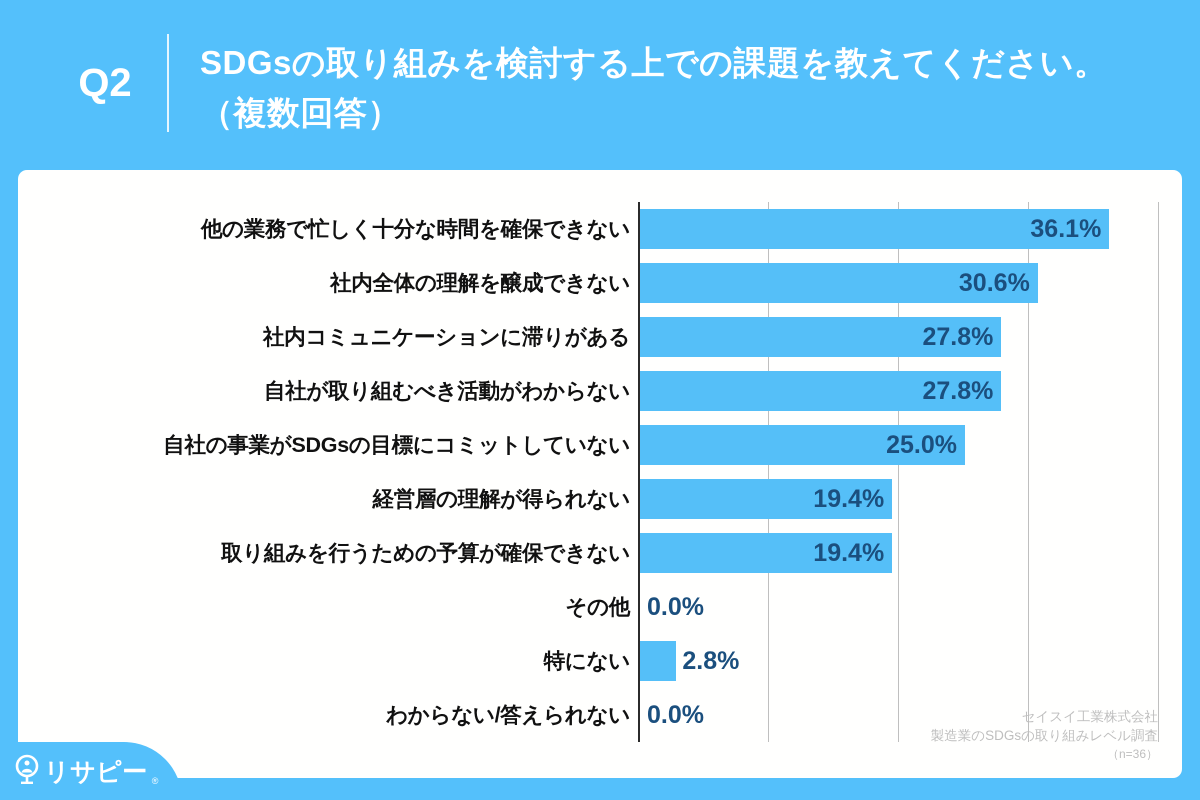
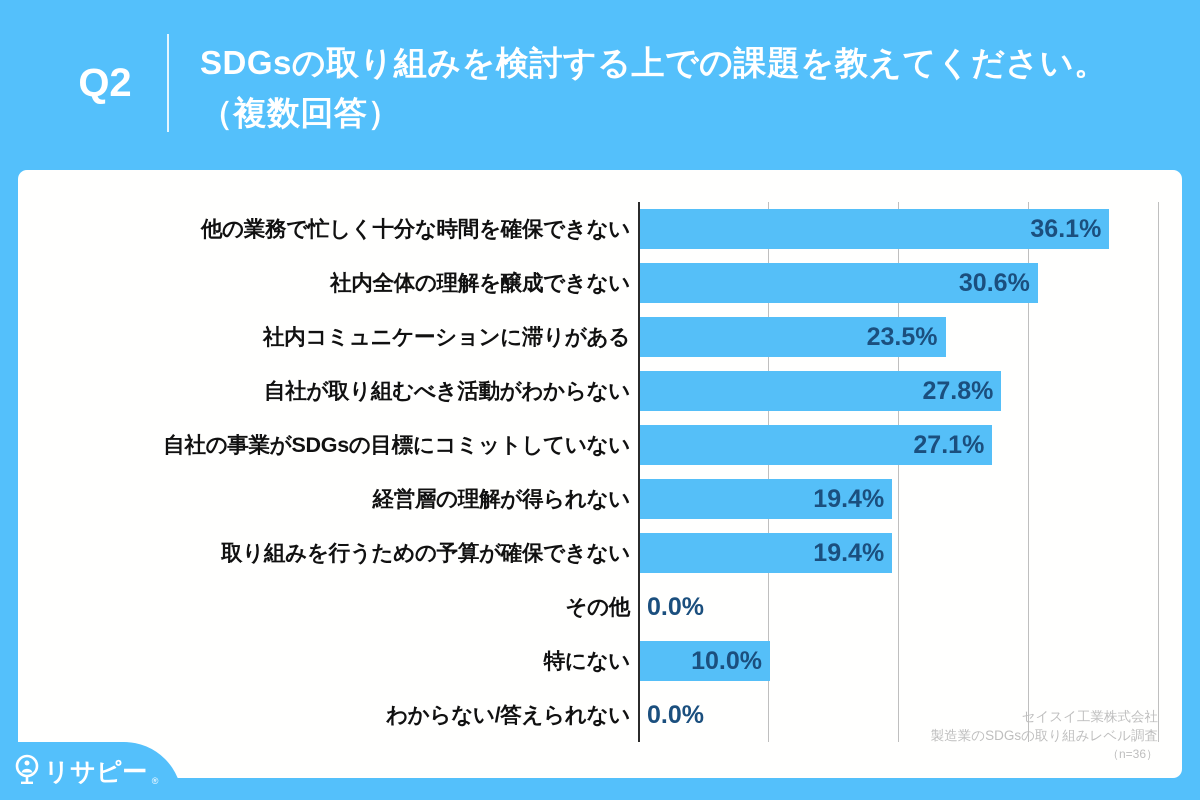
社内コミュニケーションに滞りがある: 27.8% -> 23.5%
自社の事業がSDGsの目標にコミットしていない: 25.0% -> 27.1%
特にない: 2.8% -> 10.0%
